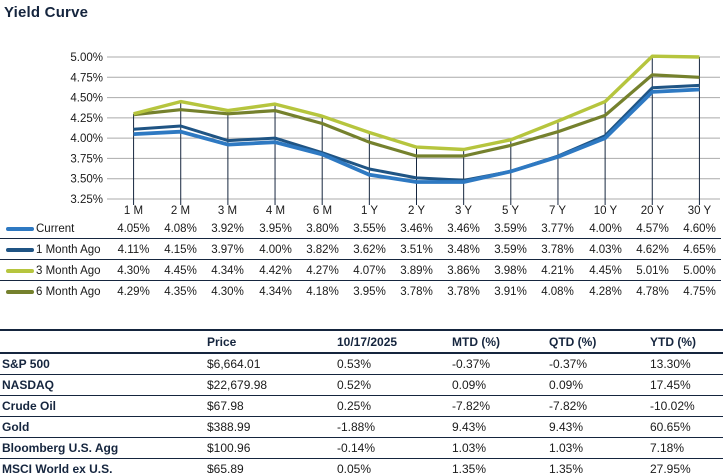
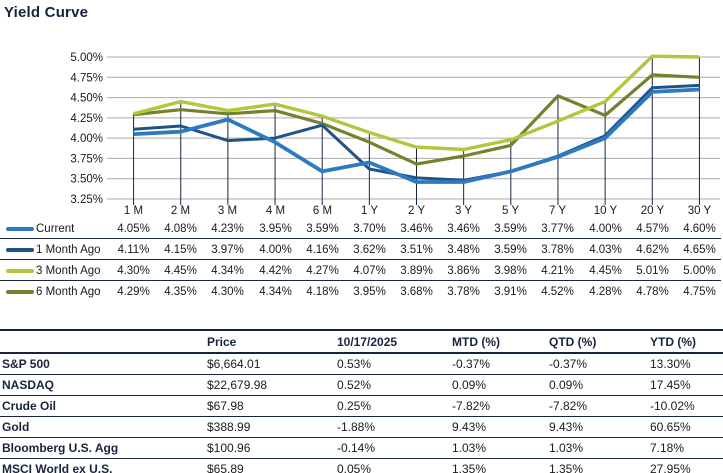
Current/3 M: 3.92% -> 4.23%
Current/6 M: 3.80% -> 3.59%
1 Month Ago/6 M: 3.82% -> 4.16%
Current/1 Y: 3.55% -> 3.70%
6 Month Ago/2 Y: 3.78% -> 3.68%
6 Month Ago/7 Y: 4.08% -> 4.52%
